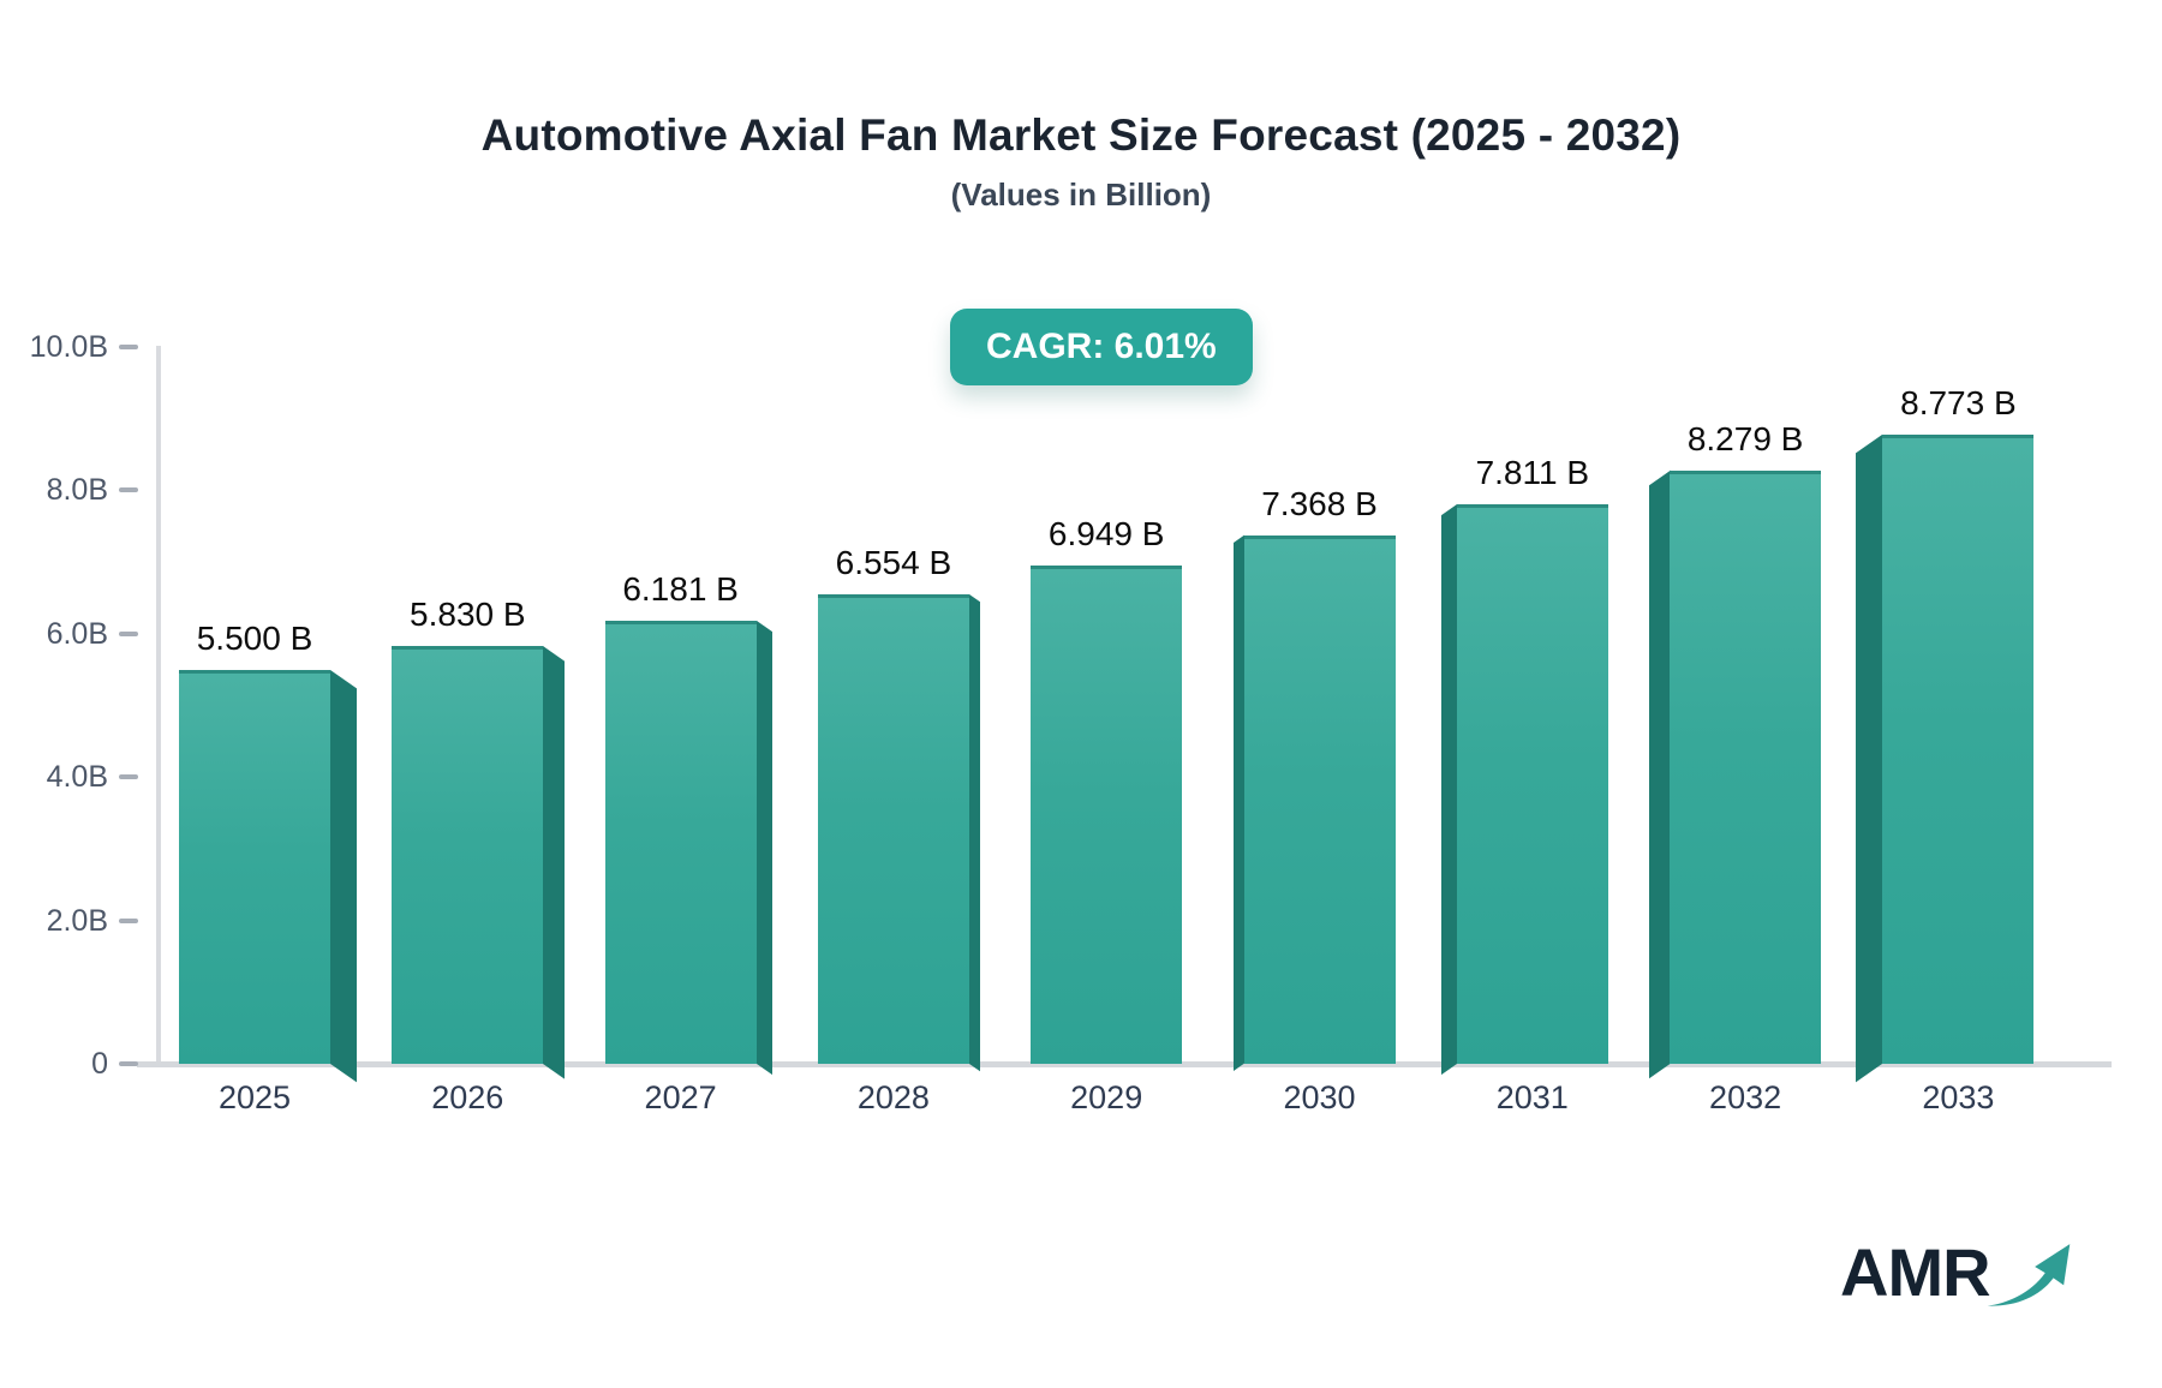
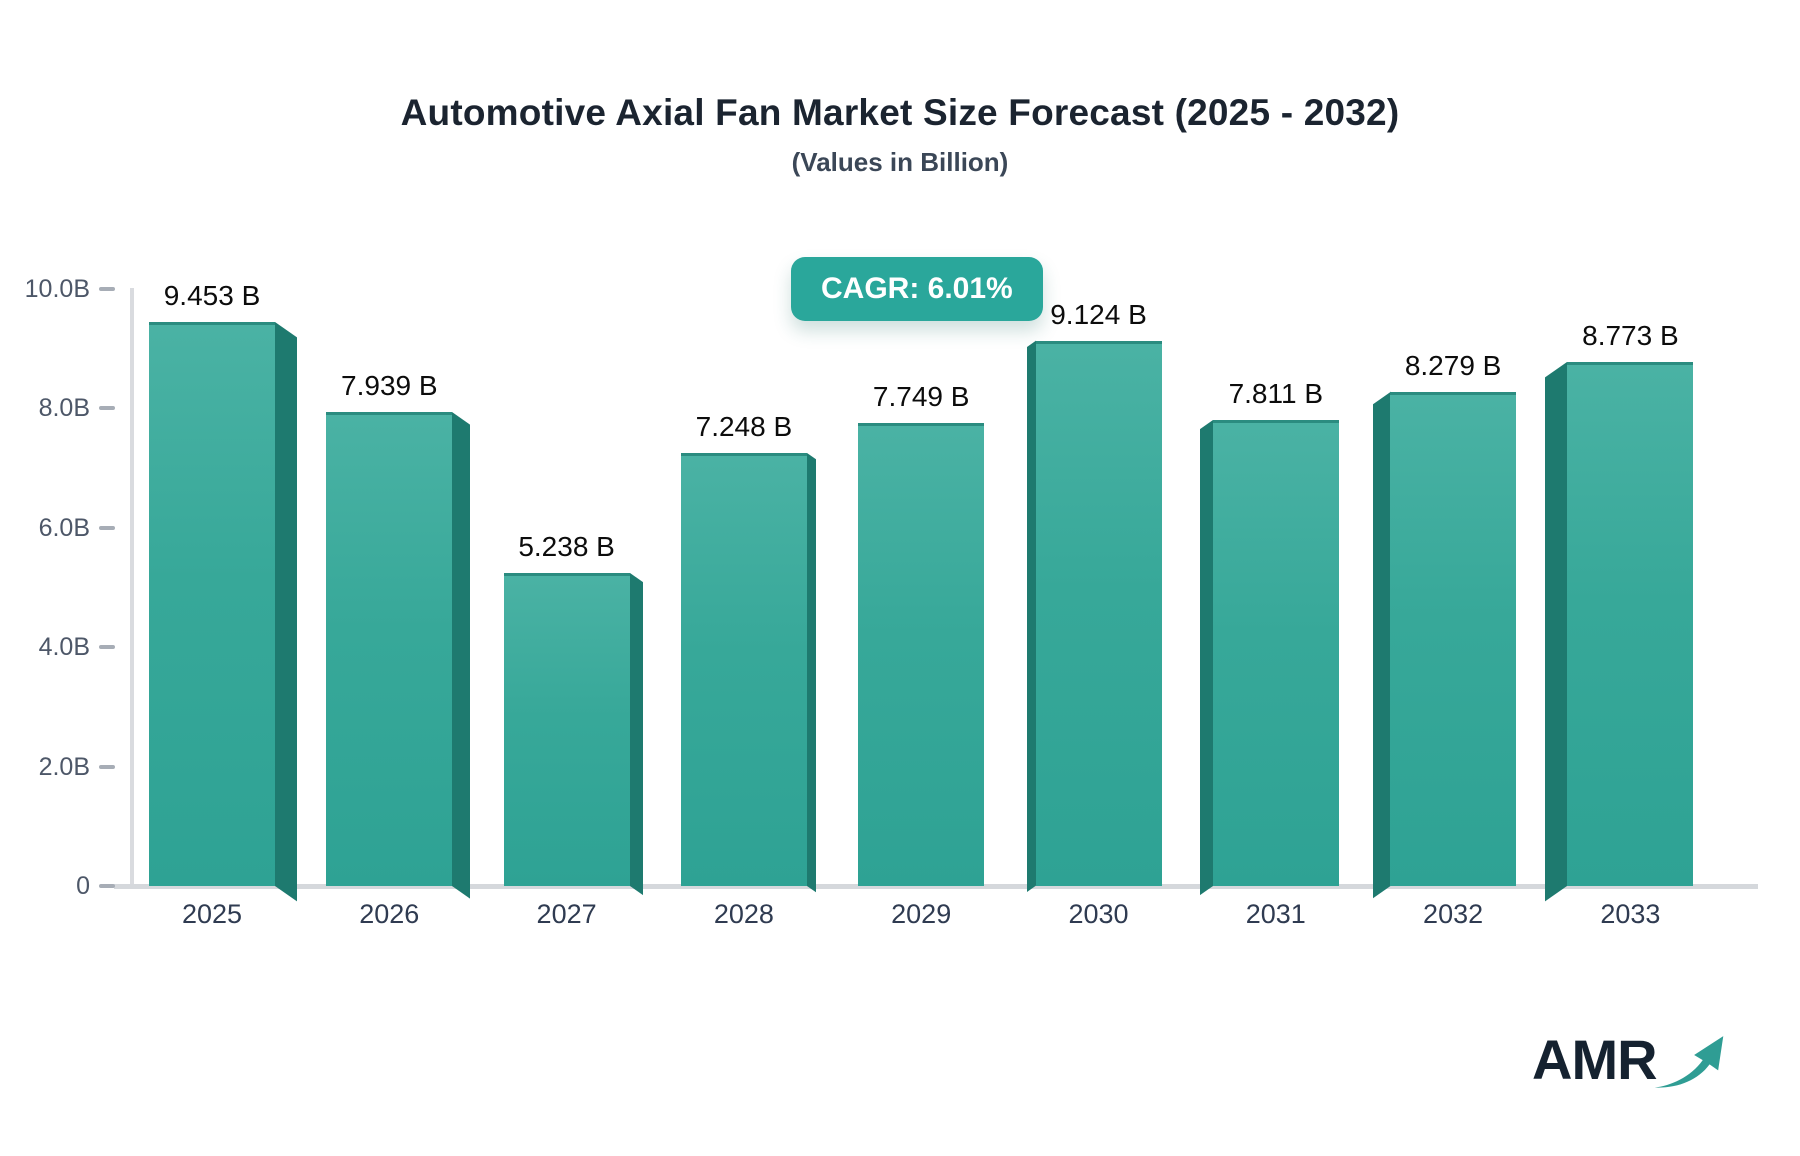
2025: 5.500 -> 9.453
2026: 5.830 -> 7.939
2027: 6.181 -> 5.238
2028: 6.554 -> 7.248
2029: 6.949 -> 7.749
2030: 7.368 -> 9.124
